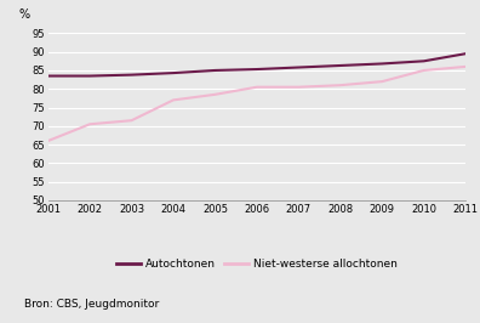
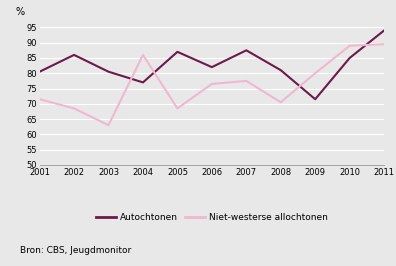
Autochtonen/2001: 83.5 -> 80.5
Niet-westerse allochtonen/2001: 66.0 -> 71.5
Autochtonen/2002: 83.5 -> 86.0
Niet-westerse allochtonen/2002: 70.5 -> 68.5
Autochtonen/2003: 83.8 -> 80.5
Niet-westerse allochtonen/2003: 71.5 -> 63.0
Autochtonen/2004: 84.3 -> 77.0
Niet-westerse allochtonen/2004: 77.0 -> 86.0
Autochtonen/2005: 85.0 -> 87.0
Niet-westerse allochtonen/2005: 78.5 -> 68.5
Autochtonen/2006: 85.3 -> 82.0
Niet-westerse allochtonen/2006: 80.5 -> 76.5
Autochtonen/2007: 85.8 -> 87.5
Niet-westerse allochtonen/2007: 80.5 -> 77.5
Autochtonen/2008: 86.3 -> 81.0
Niet-westerse allochtonen/2008: 81.0 -> 70.5
Autochtonen/2009: 86.8 -> 71.5
Niet-westerse allochtonen/2009: 82.0 -> 80.0
Autochtonen/2010: 87.5 -> 85.0
Niet-westerse allochtonen/2010: 85.0 -> 89.0
Autochtonen/2011: 89.5 -> 94.0
Niet-westerse allochtonen/2011: 86.0 -> 89.5
